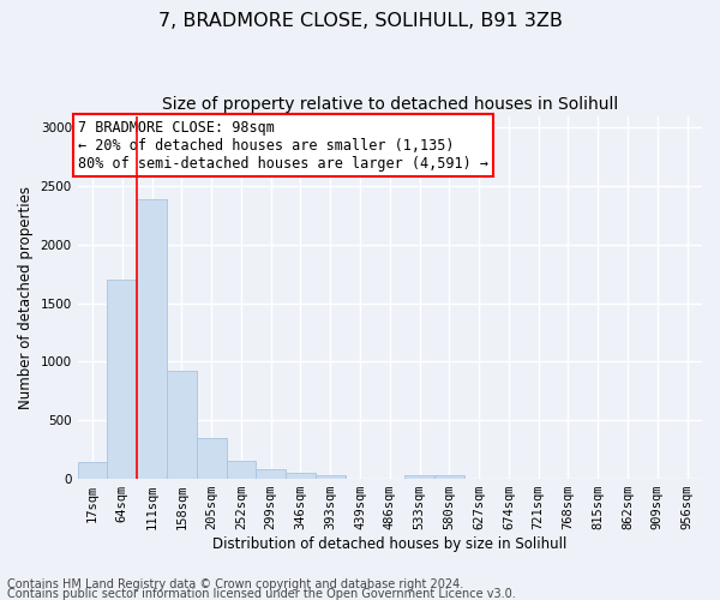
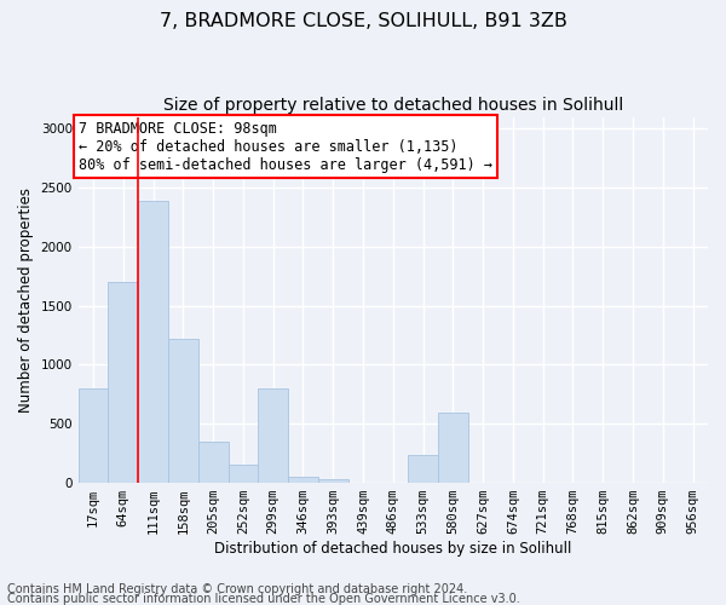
17sqm: 140 -> 800
158sqm: 920 -> 1220
299sqm: 80 -> 800
533sqm: 30 -> 240
580sqm: 30 -> 600
